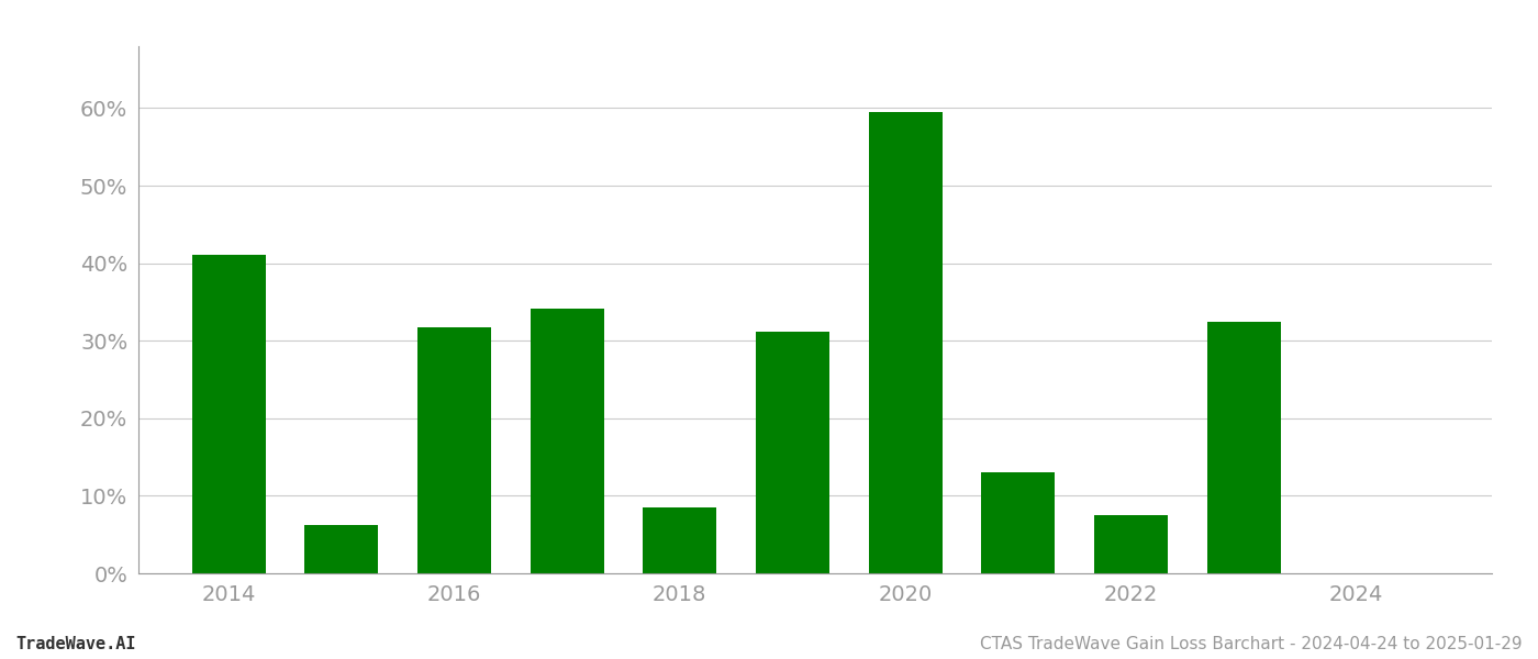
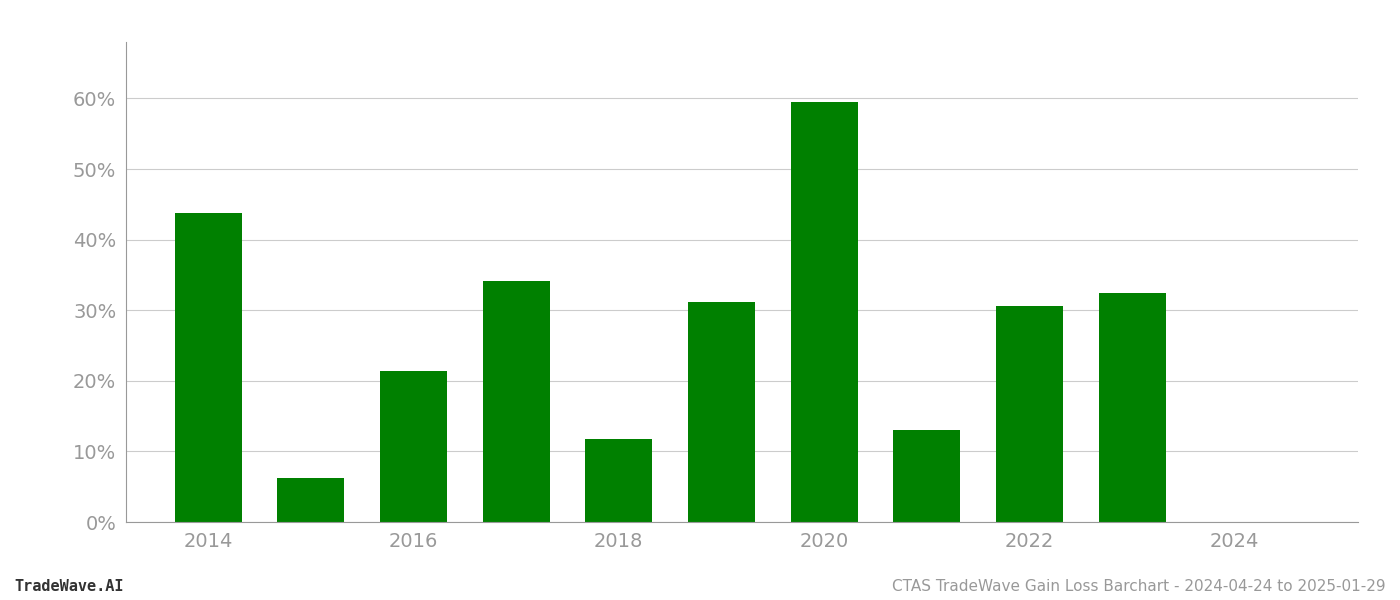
2014: 41.1% -> 43.8%
2016: 31.7% -> 21.4%
2018: 8.5% -> 11.8%
2022: 7.5% -> 30.6%
